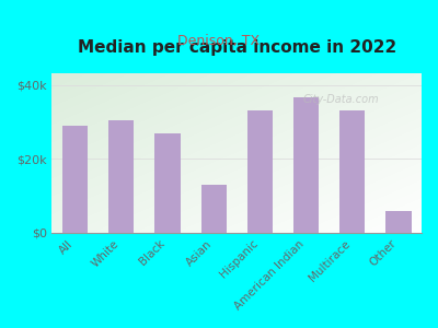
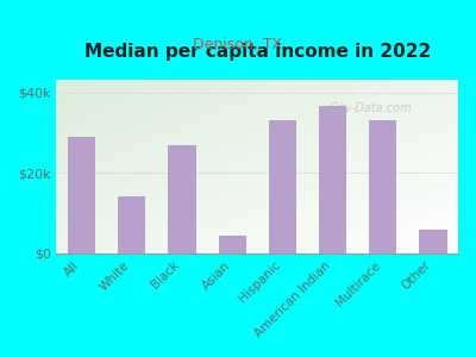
White: $30.5k -> $14.0k
Asian: $13.0k -> $4.5k
